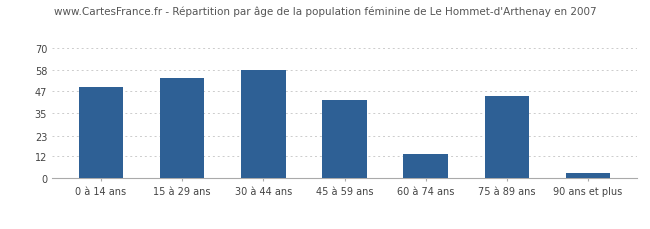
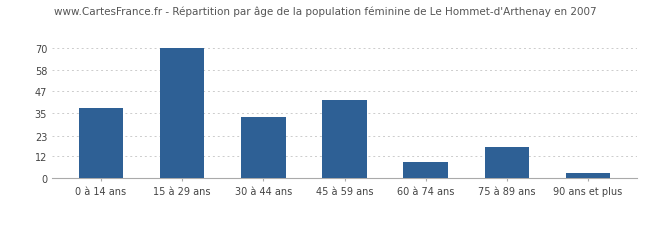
0 à 14 ans: 49 -> 38
15 à 29 ans: 54 -> 70
30 à 44 ans: 58 -> 33
60 à 74 ans: 13 -> 9
75 à 89 ans: 44 -> 17
